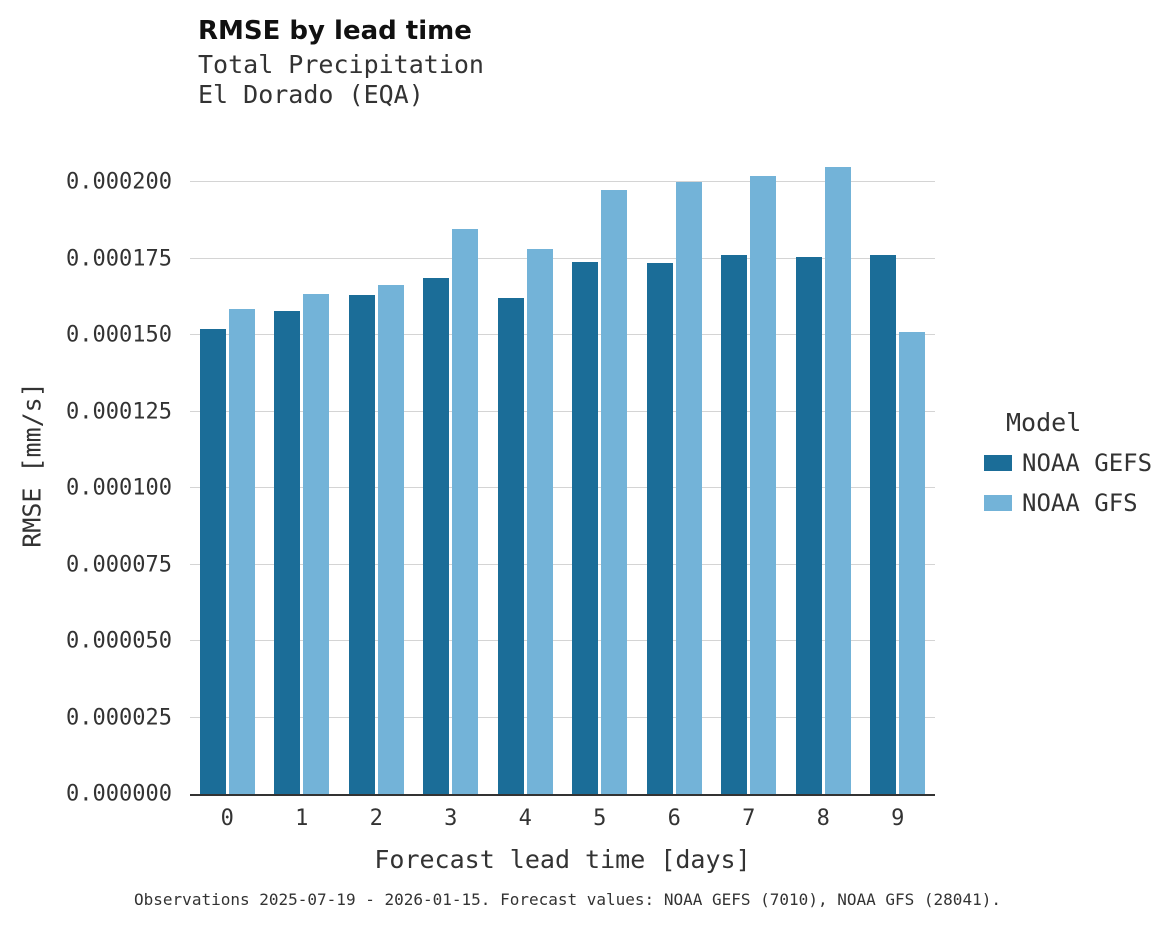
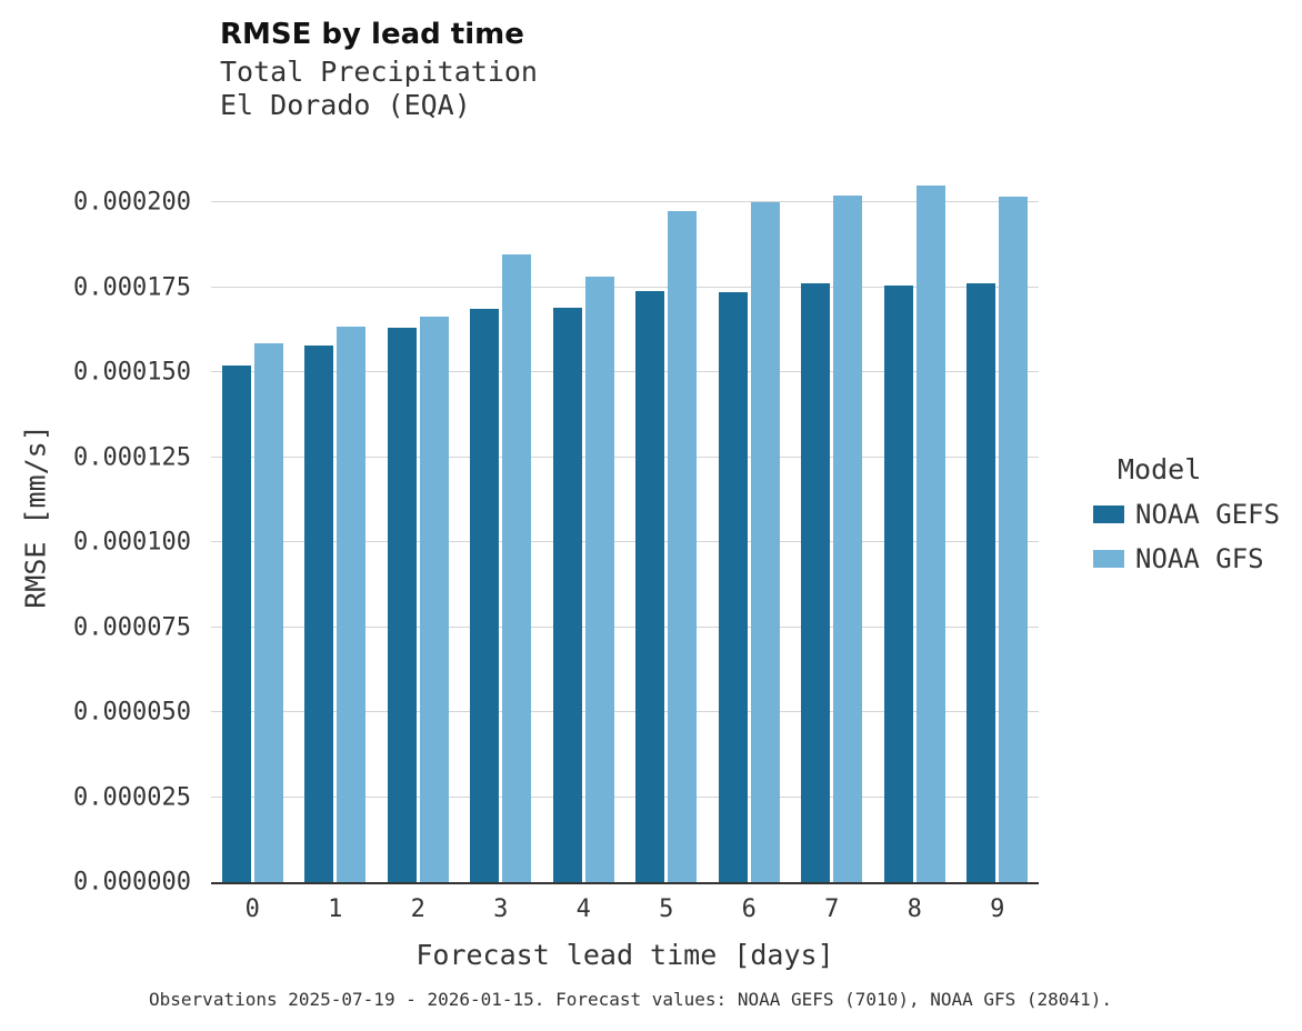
NOAA GEFS/4: 0.000162 -> 0.000169
NOAA GFS/9: 0.000151 -> 0.000201
